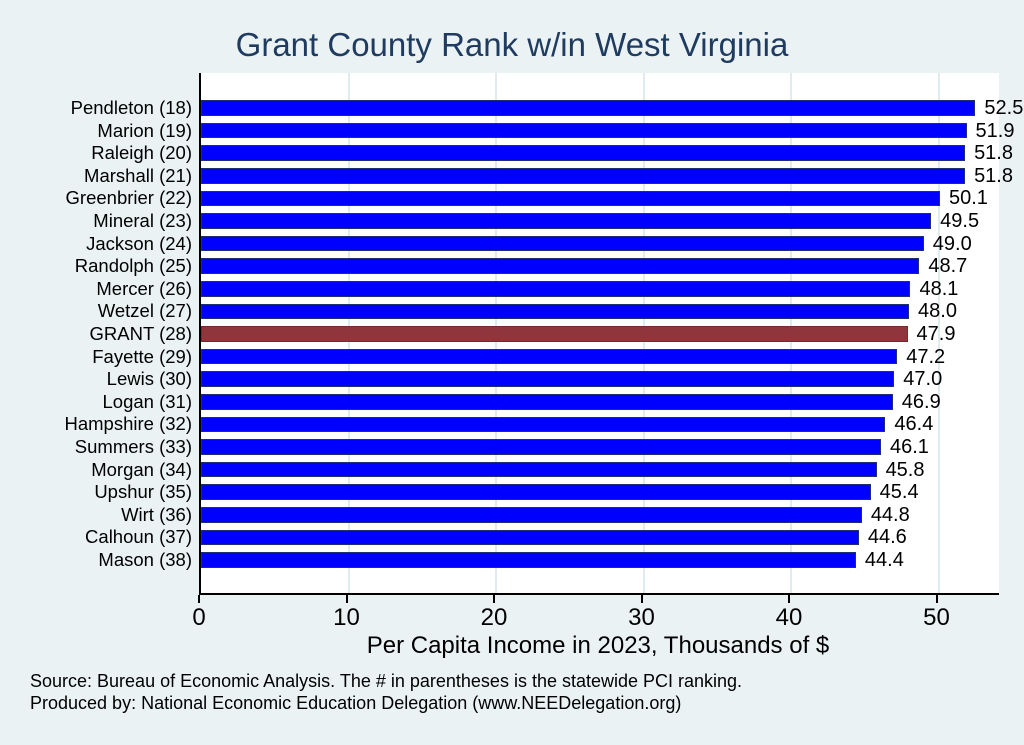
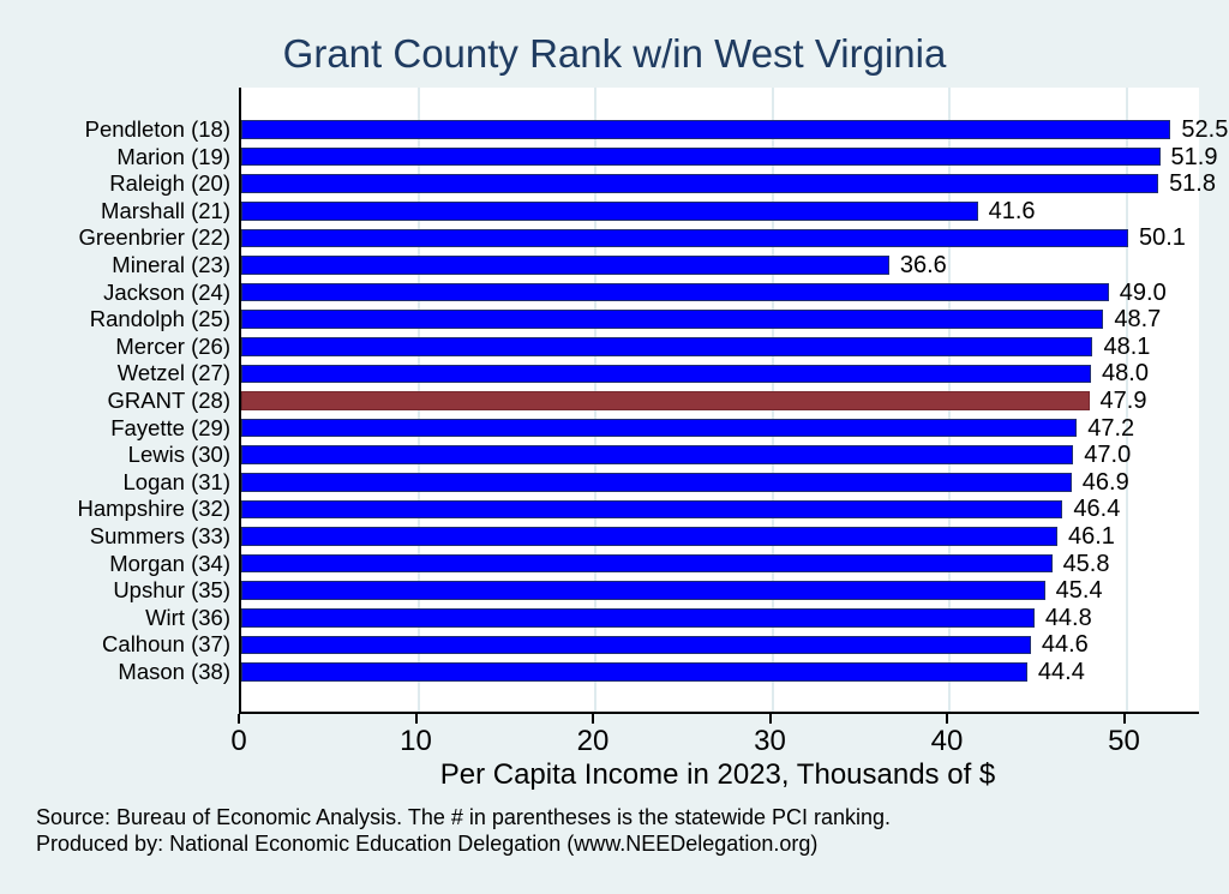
Marshall (21): 51.8 -> 41.6
Mineral (23): 49.5 -> 36.6
